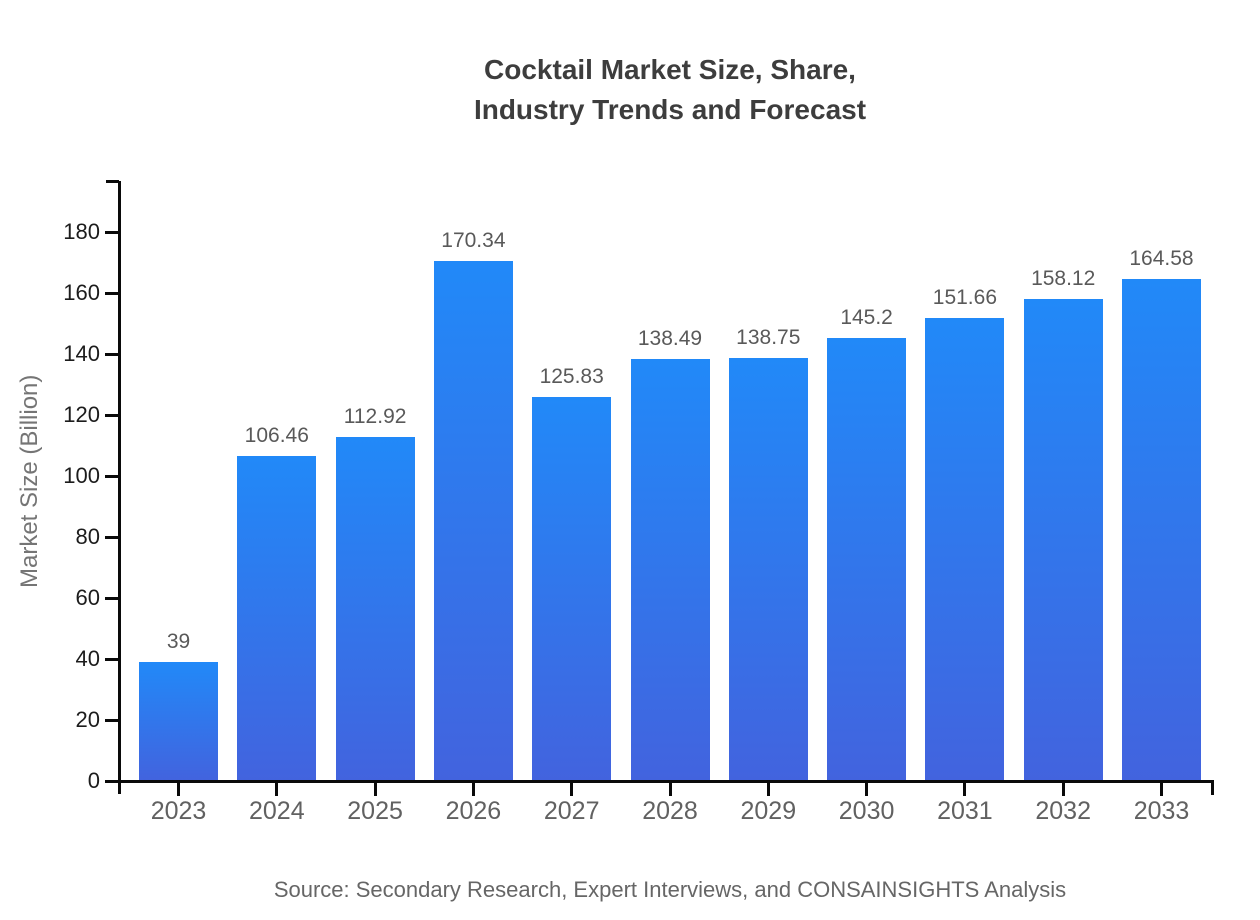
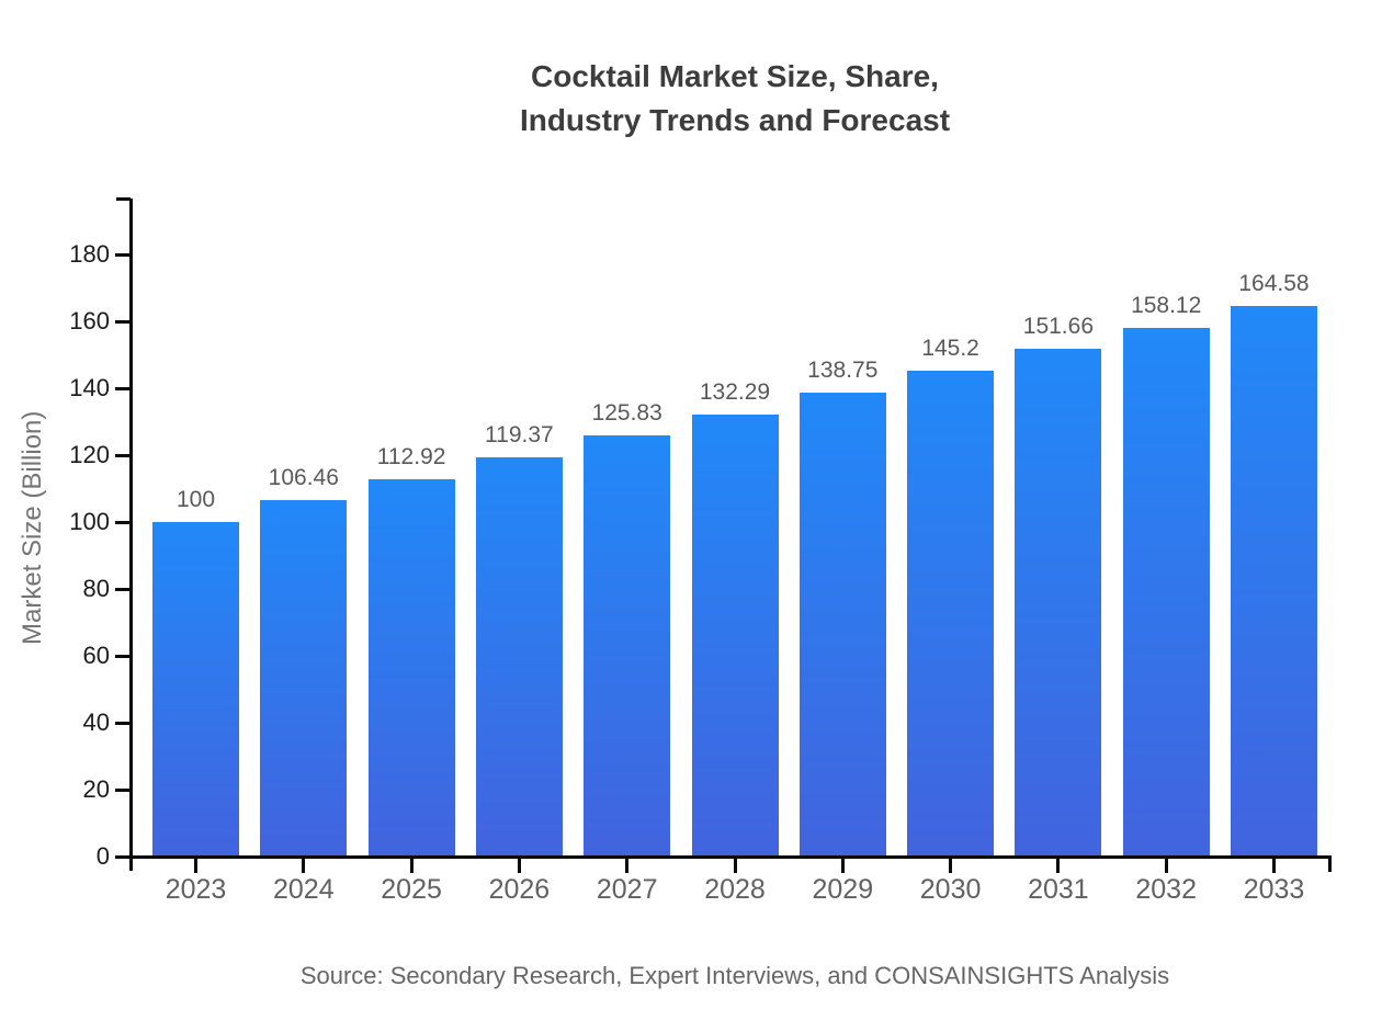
2023: 39 -> 100
2026: 170.34 -> 119.37
2028: 138.49 -> 132.29
